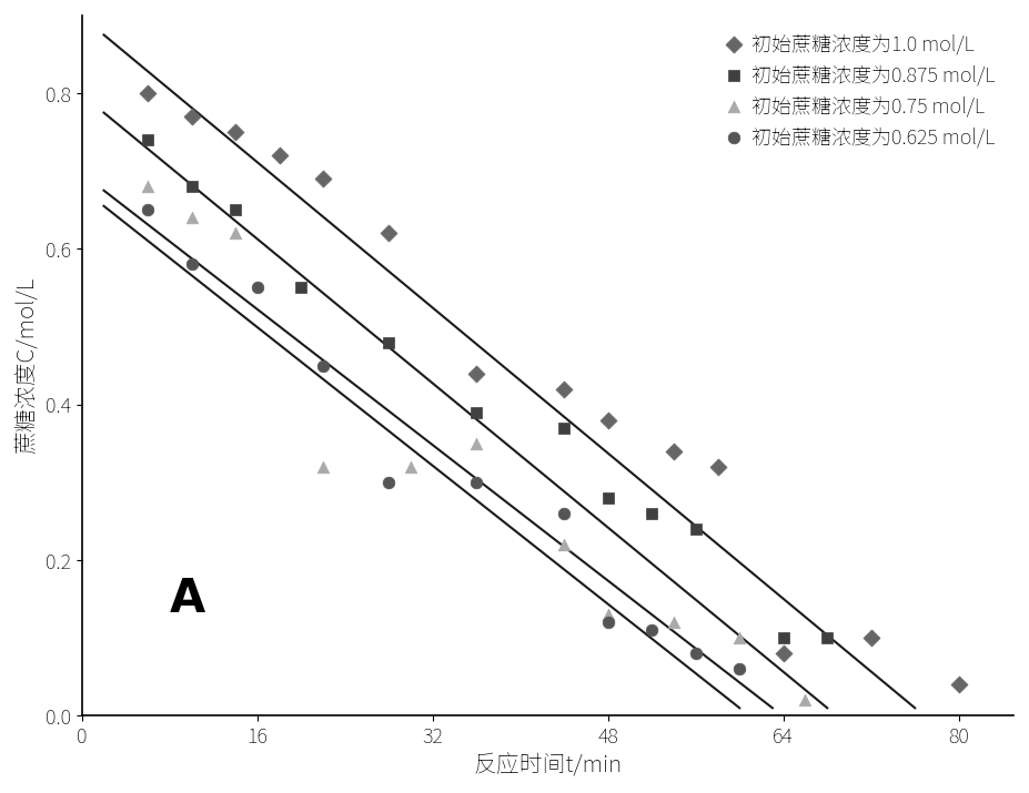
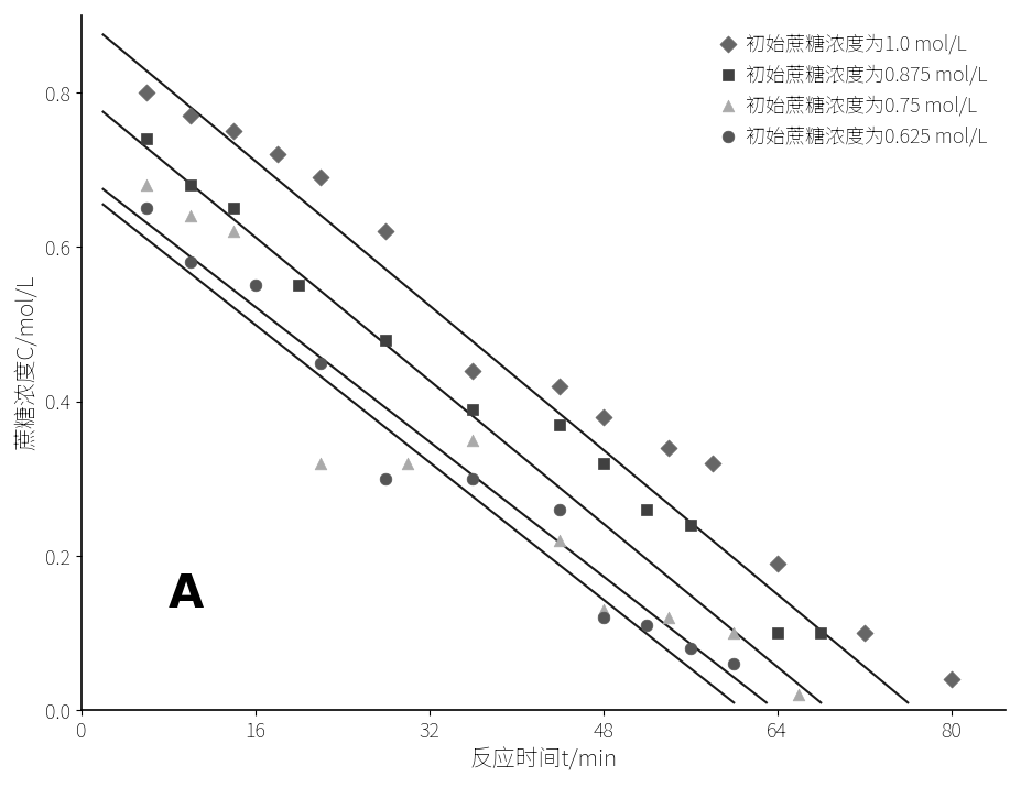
初始蔗糖浓度为0.875 mol/L/48: 0.28 -> 0.32
初始蔗糖浓度为1.0 mol/L/64: 0.08 -> 0.19
